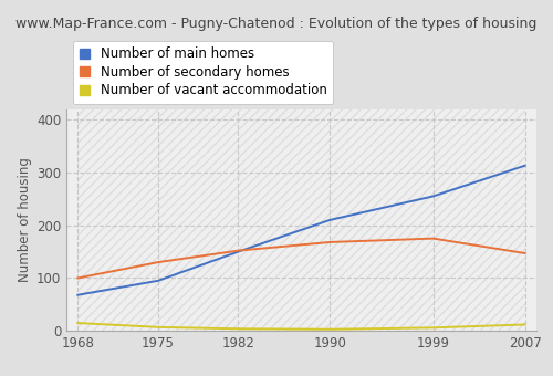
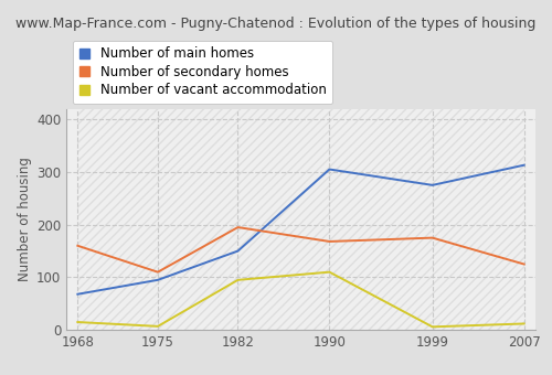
Number of secondary homes/1968: 100 -> 160
Number of secondary homes/1975: 130 -> 110
Number of secondary homes/1982: 152 -> 195
Number of vacant accommodation/1982: 4 -> 95
Number of main homes/1990: 210 -> 305
Number of vacant accommodation/1990: 3 -> 110
Number of main homes/1999: 255 -> 275
Number of secondary homes/2007: 147 -> 125
